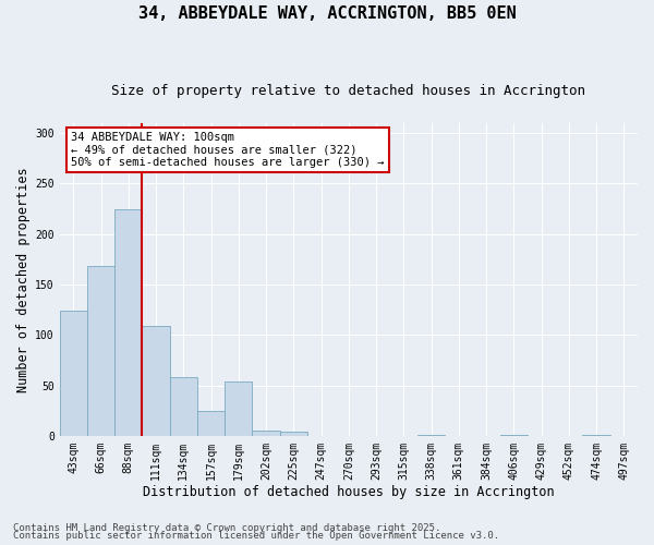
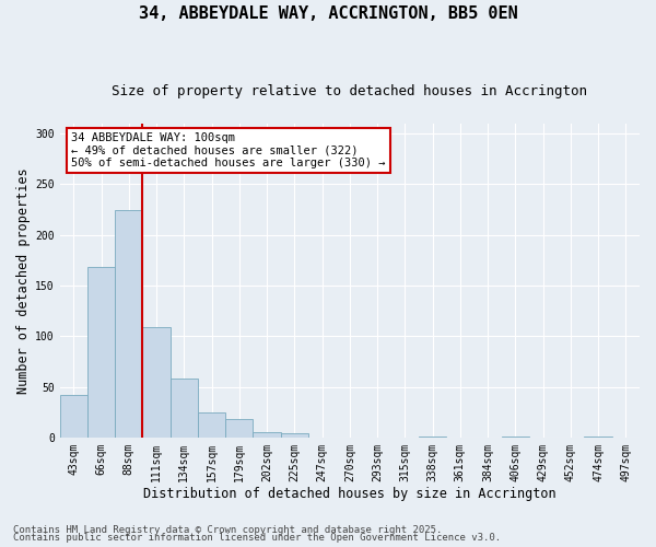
43sqm: 124 -> 42
179sqm: 54 -> 19
